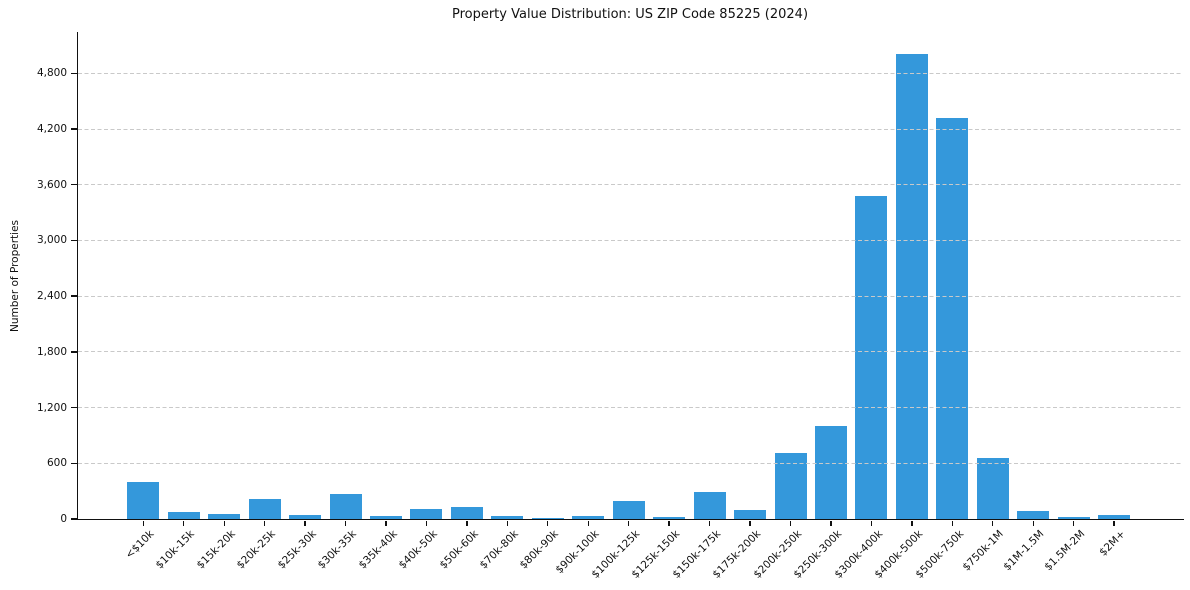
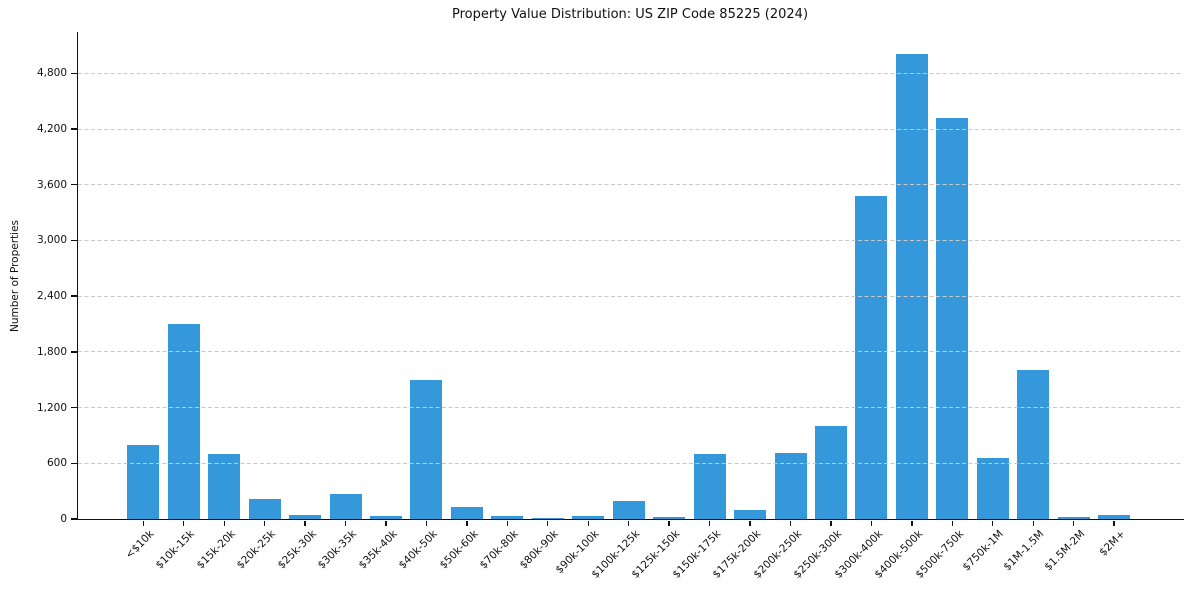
<$10k: 400 -> 800
$10k-15k: 100 -> 2100
$15k-20k: 100 -> 700
$40k-50k: 100 -> 1500
$150k-175k: 300 -> 700
$1M-1.5M: 100 -> 1600
